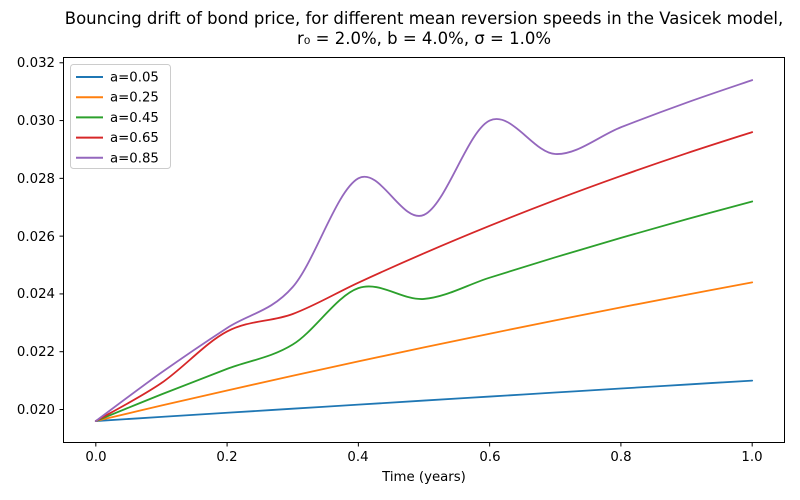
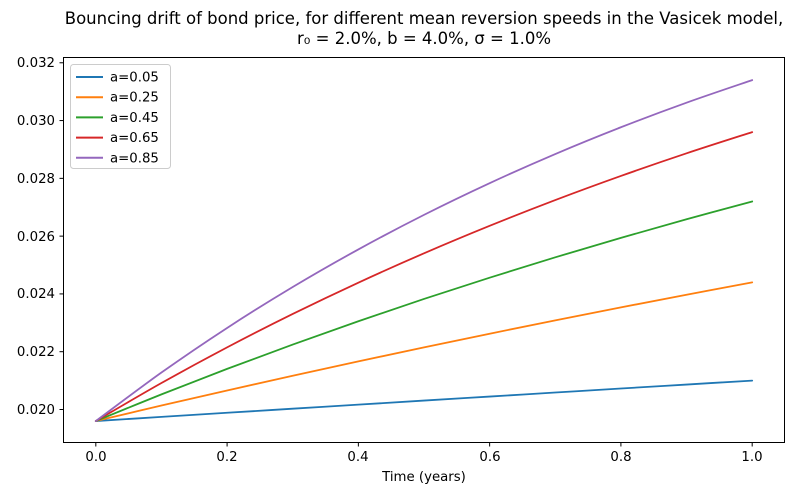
a=0.65/0.2: 0.0227 -> 0.0221
a=0.45/0.4: 0.0242 -> 0.0231
a=0.85/0.4: 0.0280 -> 0.0255
a=0.85/0.6: 0.0300 -> 0.0278
